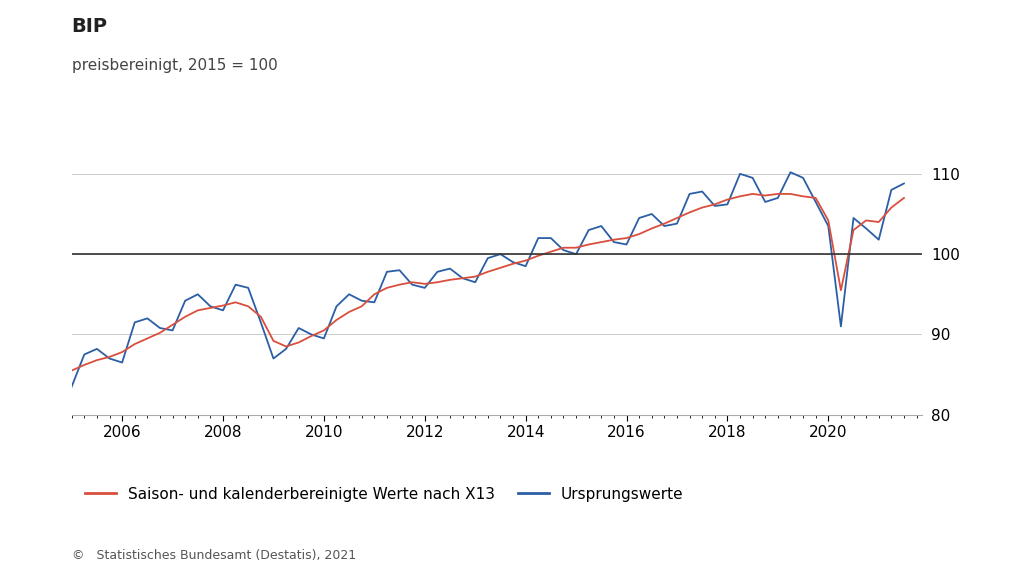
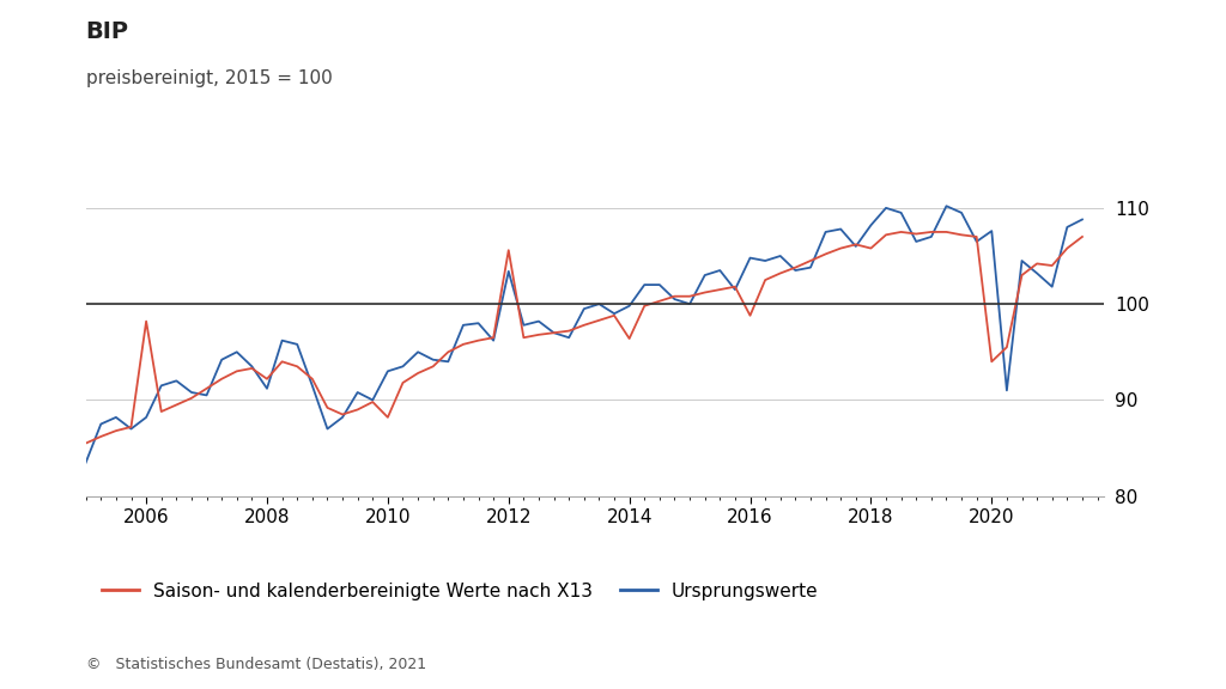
Saison- und kalenderbereinigte Werte nach X13/2006: 87.8 -> 98.2
Ursprungswerte/2006: 86.5 -> 88.2
Saison- und kalenderbereinigte Werte nach X13/2008: 93.6 -> 92.2
Ursprungswerte/2008: 93.0 -> 91.2
Saison- und kalenderbereinigte Werte nach X13/2010: 90.5 -> 88.2
Ursprungswerte/2010: 89.5 -> 93.0
Saison- und kalenderbereinigte Werte nach X13/2012: 96.3 -> 105.6
Ursprungswerte/2012: 95.8 -> 103.4
Saison- und kalenderbereinigte Werte nach X13/2014: 99.2 -> 96.4
Ursprungswerte/2014: 98.5 -> 99.8
Saison- und kalenderbereinigte Werte nach X13/2016: 102.0 -> 98.8
Ursprungswerte/2016: 101.2 -> 104.8
Saison- und kalenderbereinigte Werte nach X13/2018: 106.8 -> 105.8
Ursprungswerte/2018: 106.2 -> 108.2
Saison- und kalenderbereinigte Werte nach X13/2020: 104.2 -> 94.0
Ursprungswerte/2020: 103.5 -> 107.6
